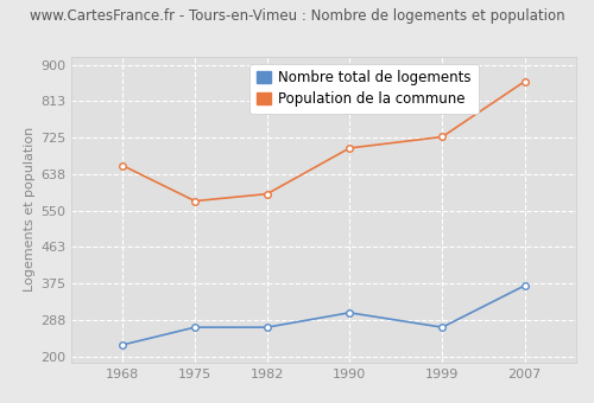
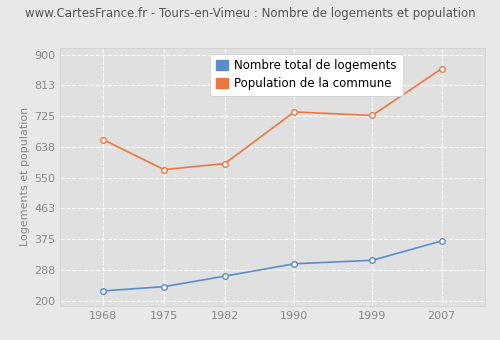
Nombre total de logements/1975: 270 -> 240
Population de la commune/1990: 700 -> 737
Nombre total de logements/1999: 270 -> 315
